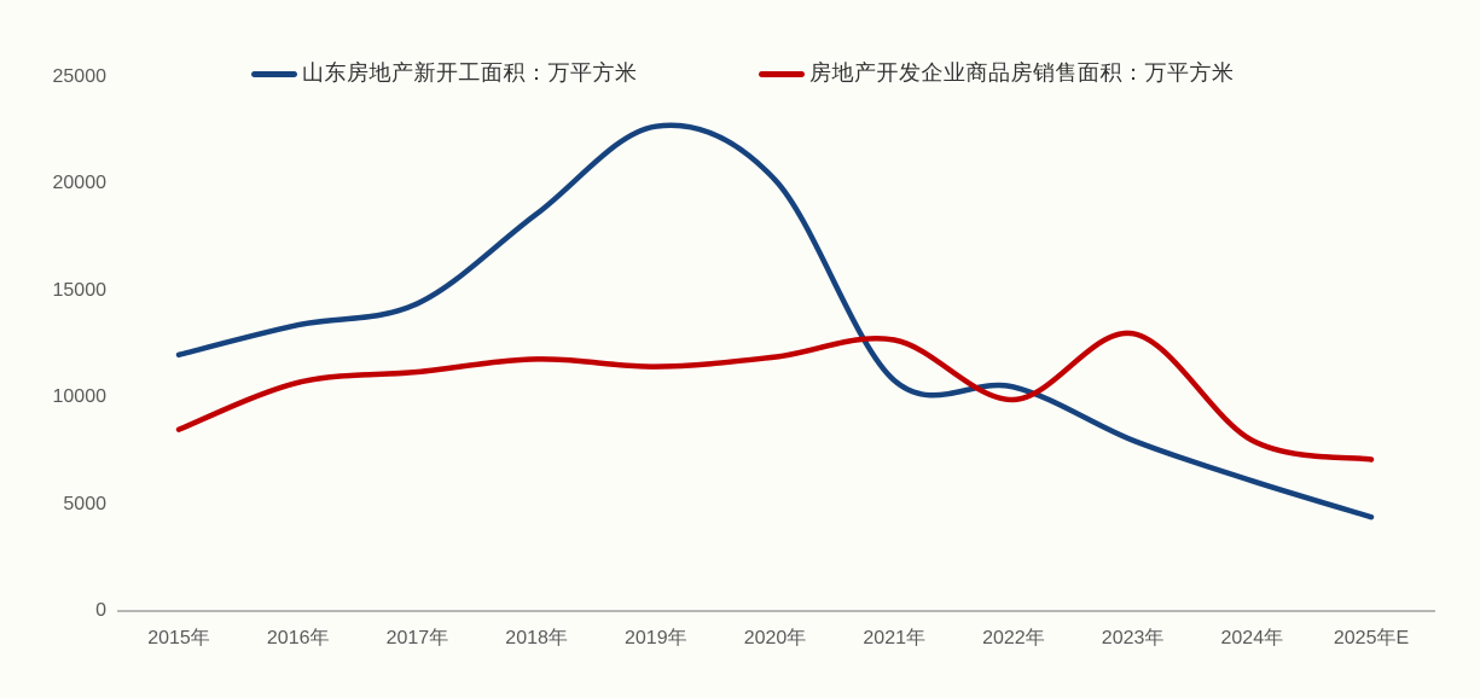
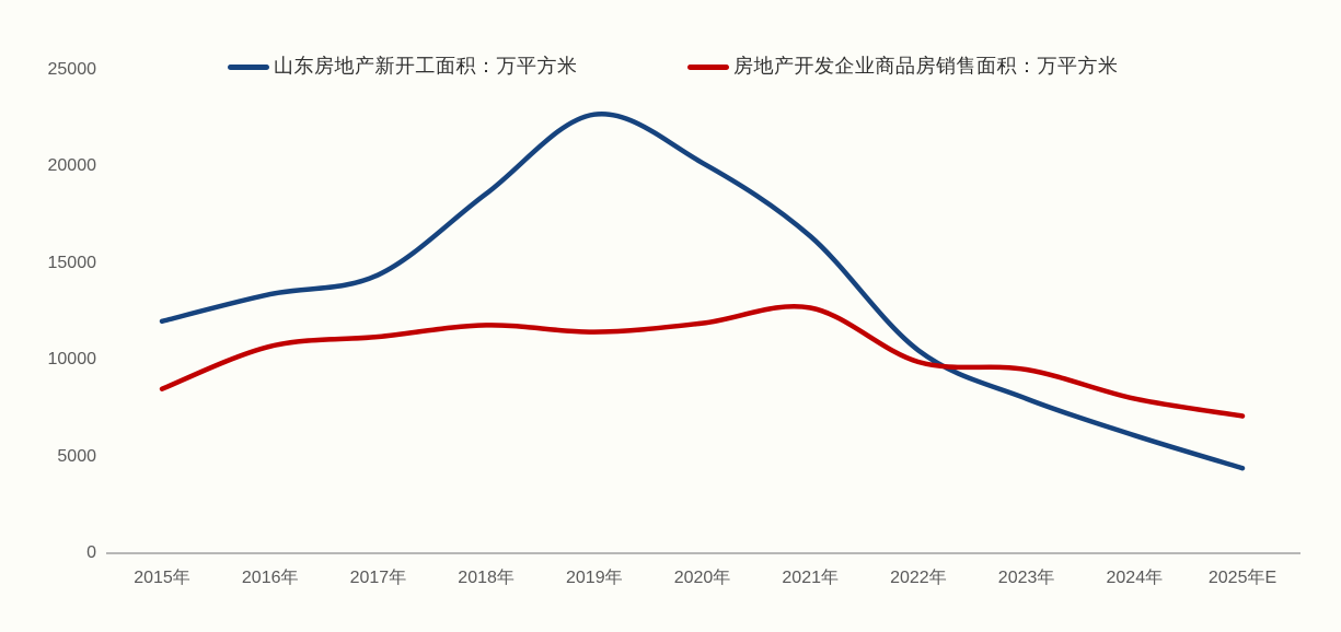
山东房地产新开工面积：万平方米/2021年: 10800 -> 16400
房地产开发企业商品房销售面积：万平方米/2023年: 13000 -> 9500
